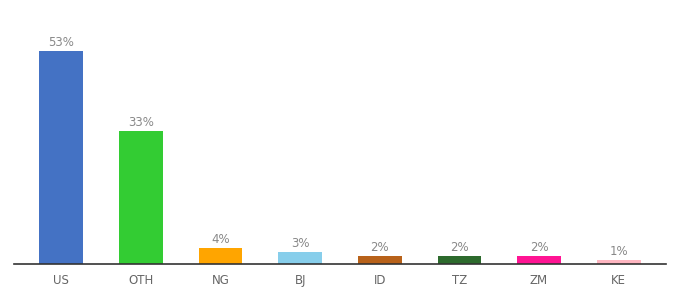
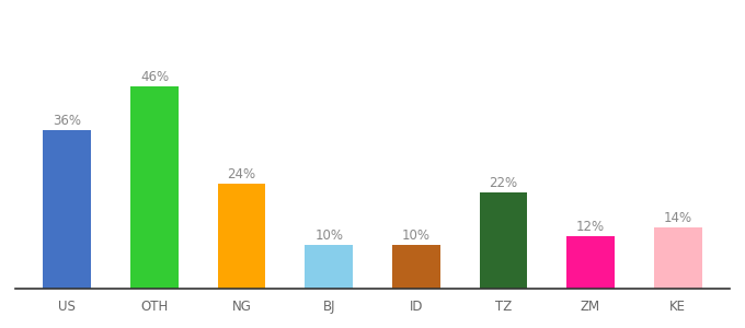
US: 53% -> 36%
OTH: 33% -> 46%
NG: 4% -> 24%
BJ: 3% -> 10%
ID: 2% -> 10%
TZ: 2% -> 22%
ZM: 2% -> 12%
KE: 1% -> 14%
